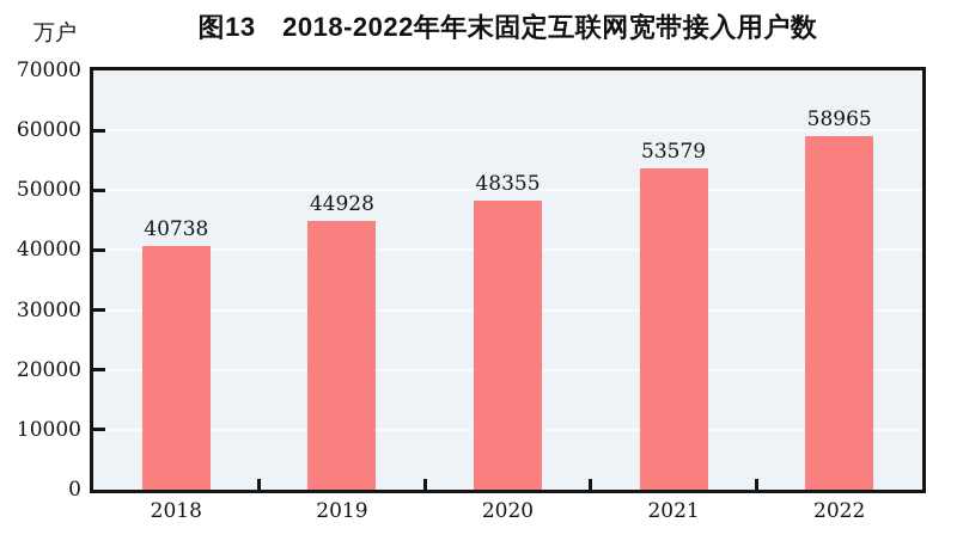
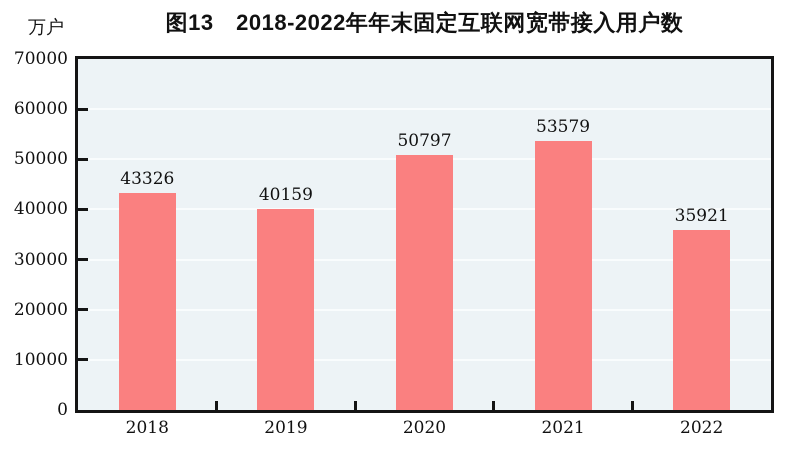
2018: 40738 -> 43326
2019: 44928 -> 40159
2020: 48355 -> 50797
2022: 58965 -> 35921
